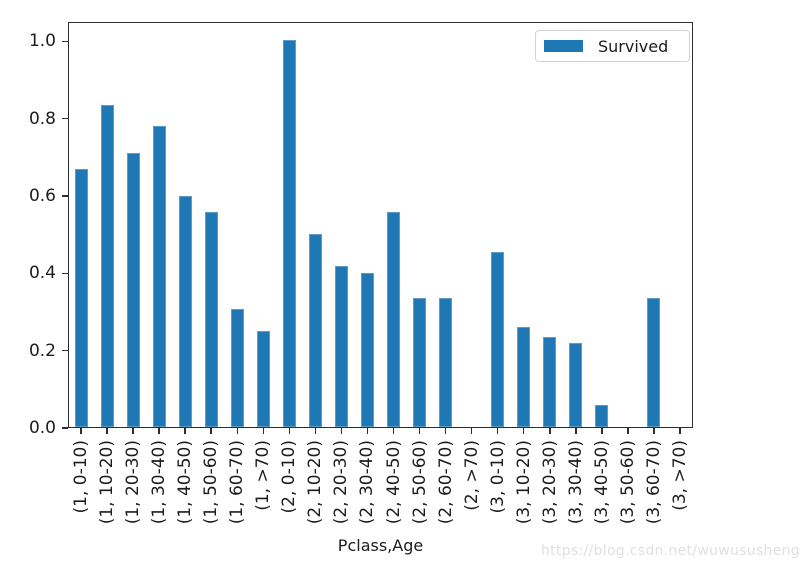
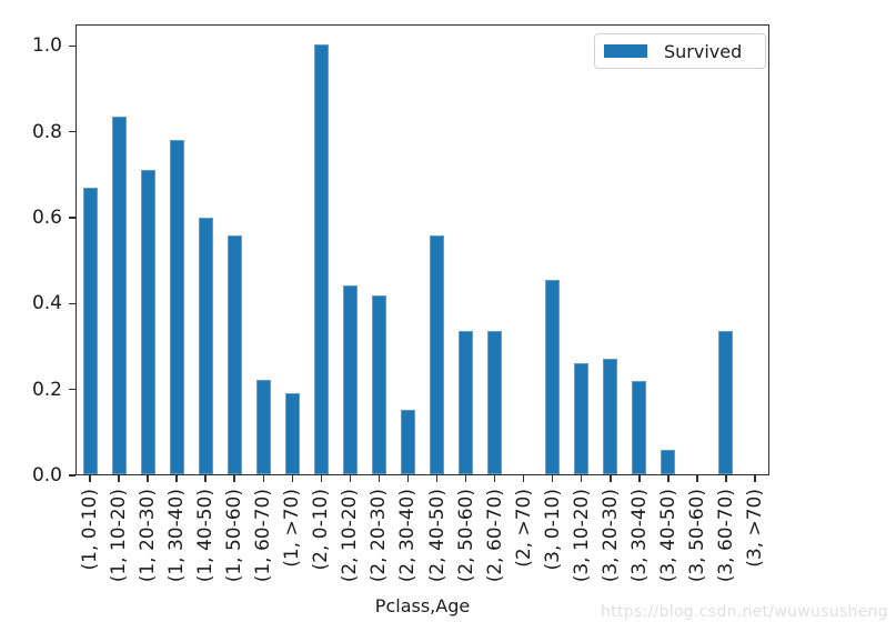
(1, 60-70): 0.30 -> 0.22
(1, >70): 0.25 -> 0.19
(2, 10-20): 0.50 -> 0.44
(2, 30-40): 0.40 -> 0.15
(3, 20-30): 0.23 -> 0.27
